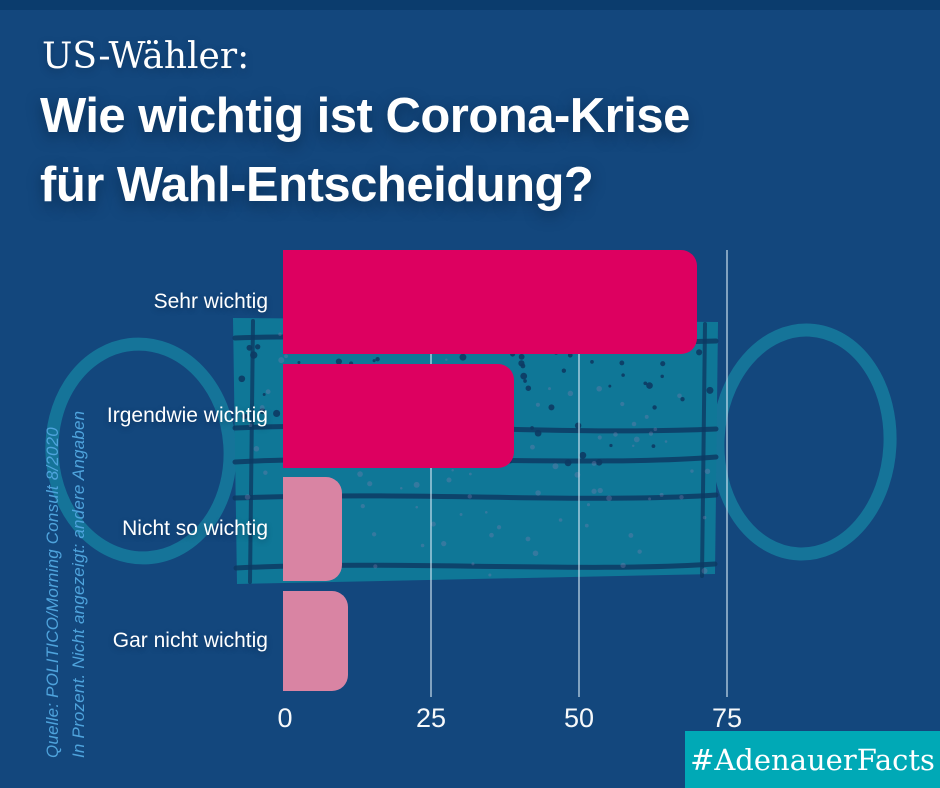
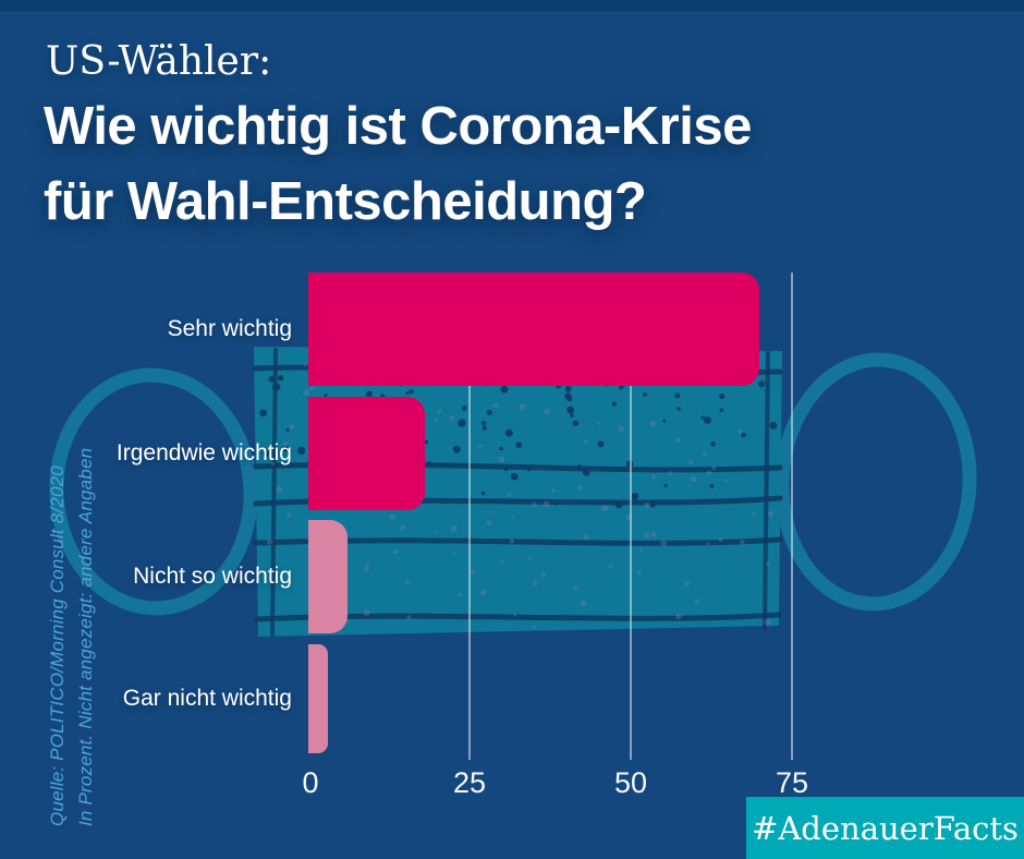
Irgendwie wichtig: 39 -> 18
Nicht so wichtig: 10 -> 6
Gar nicht wichtig: 11 -> 3
